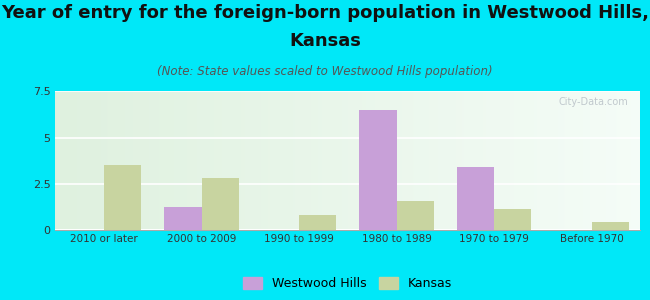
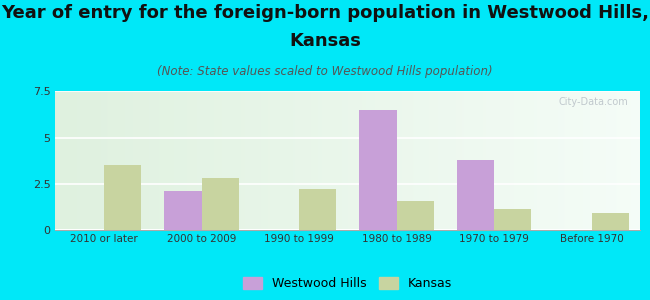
Westwood Hills/2000 to 2009: 1.2 -> 2.1
Kansas/1990 to 1999: 0.8 -> 2.2
Westwood Hills/1970 to 1979: 3.4 -> 3.8
Kansas/Before 1970: 0.4 -> 0.9
